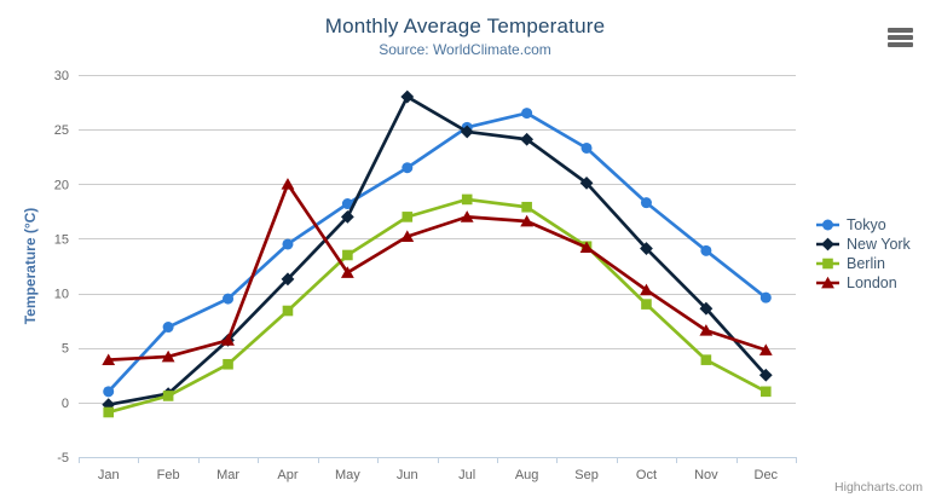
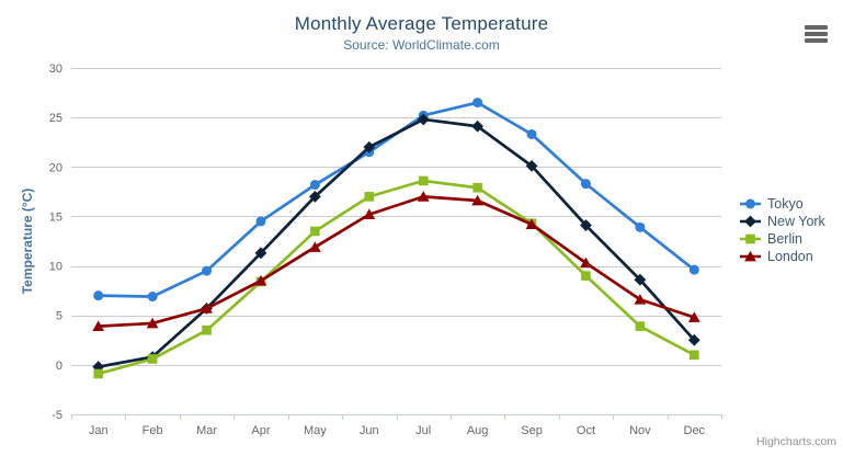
Tokyo/Jan: 1 -> 7
London/Apr: 20 -> 8
New York/Jun: 28 -> 22
